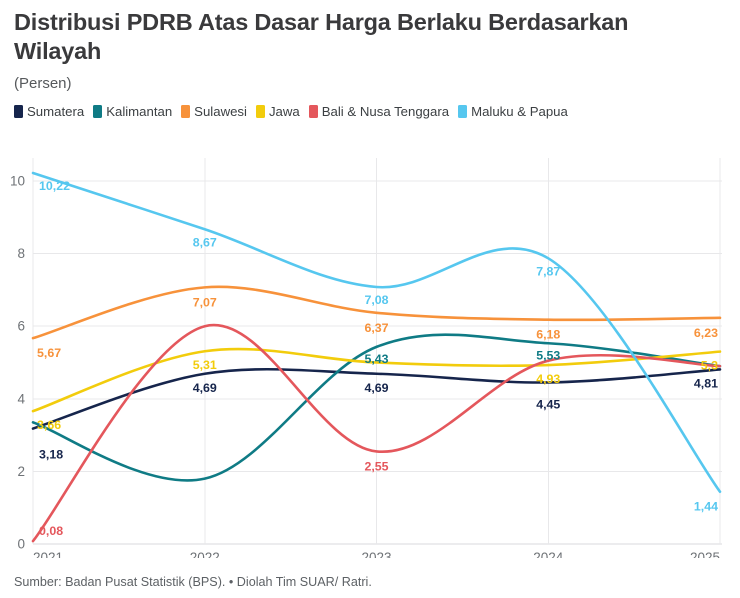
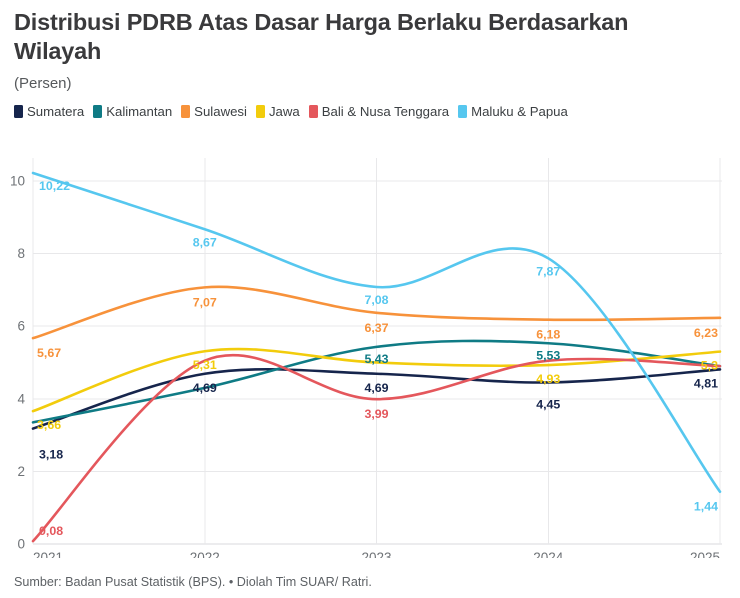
Kalimantan/2022: 1.8 -> 4.3
Bali & Nusa Tenggara/2022: 6.0 -> 5.0
Bali & Nusa Tenggara/2023: 2,55 -> 3,99
